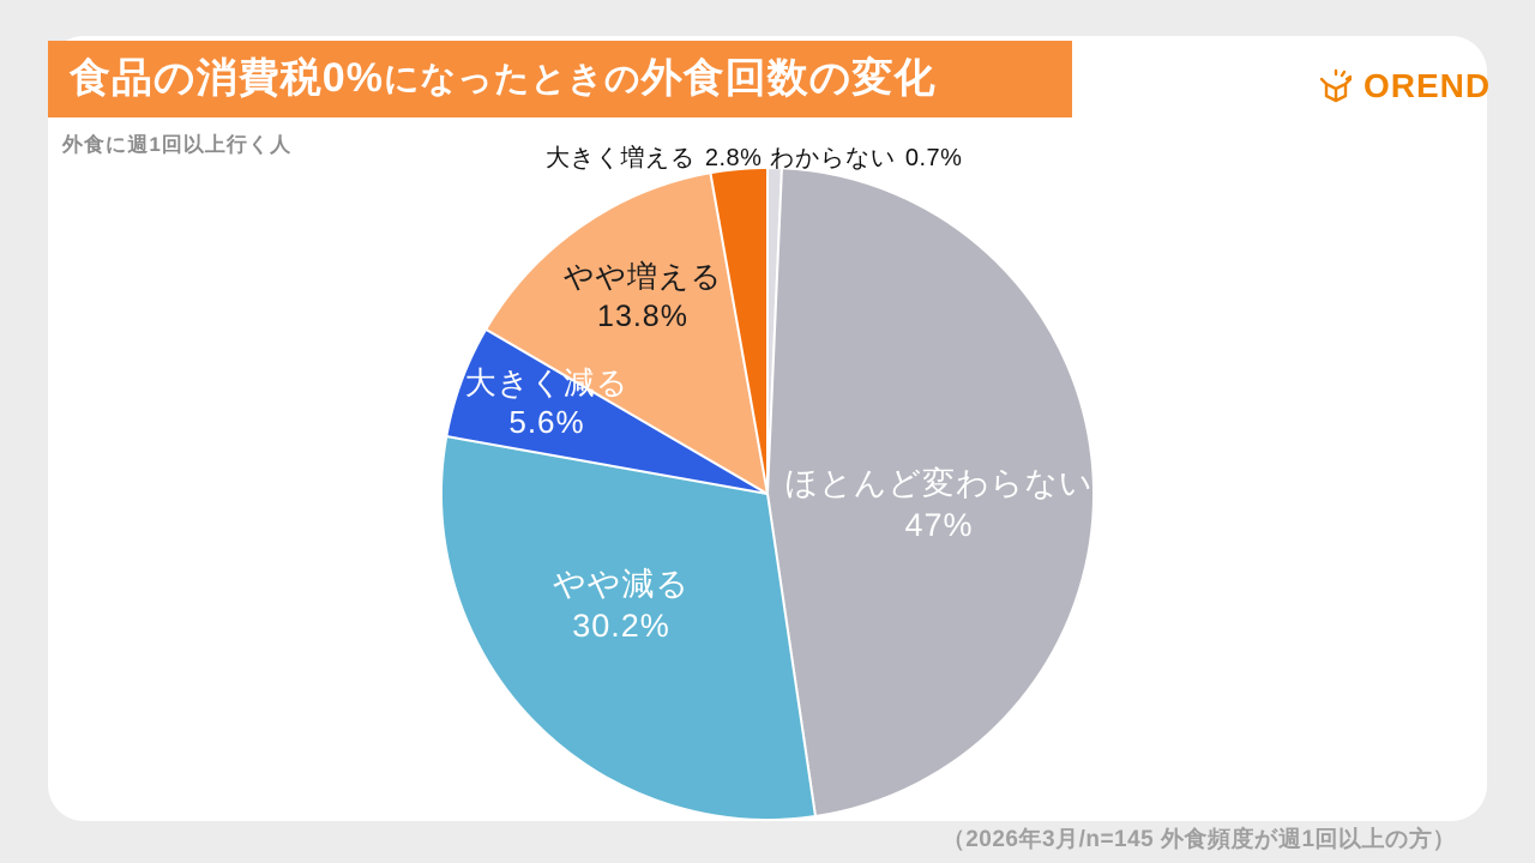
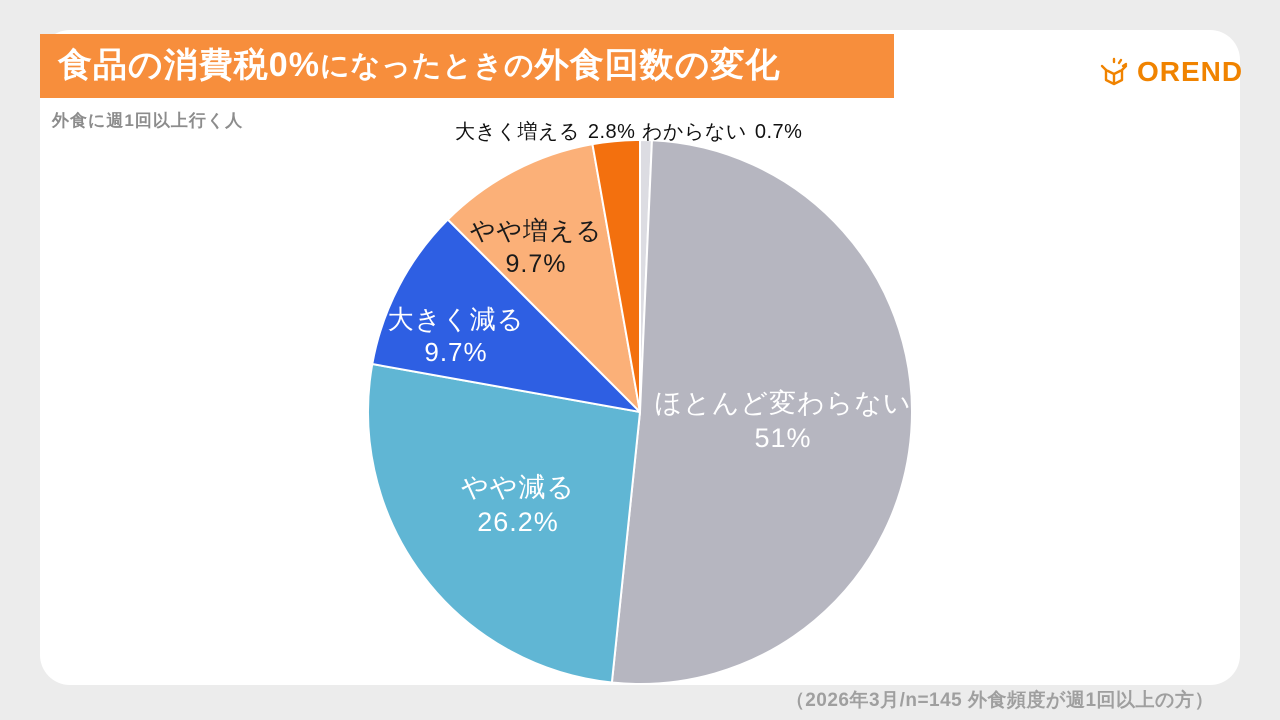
ほとんど変わらない: 47% -> 51%
やや減る: 30.2% -> 26.2%
大きく減る: 5.6% -> 9.7%
やや増える: 13.8% -> 9.7%
